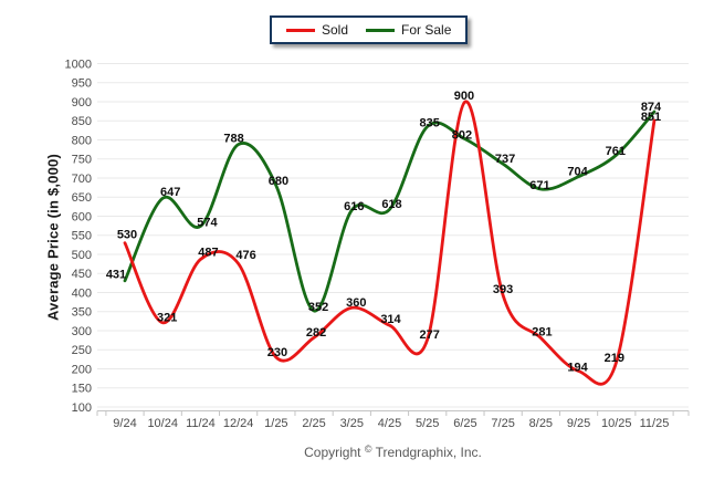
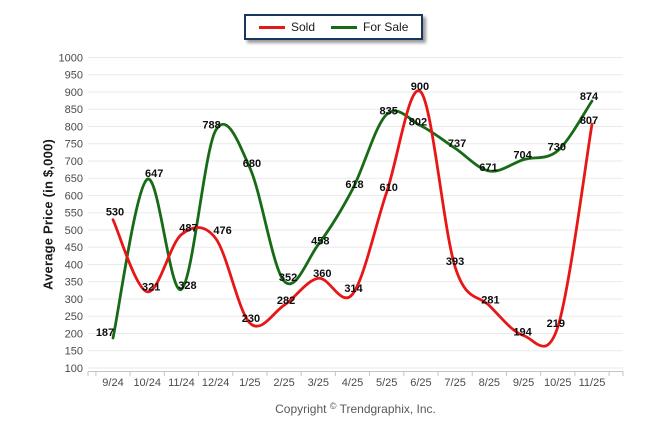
For Sale/9/24: 431 -> 187
For Sale/11/24: 574 -> 328
For Sale/3/25: 616 -> 458
Sold/5/25: 277 -> 610
For Sale/10/25: 761 -> 730
Sold/11/25: 851 -> 807
